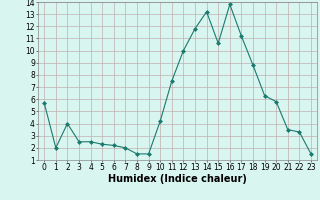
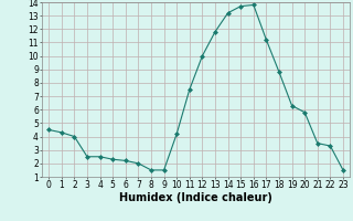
0: 5.7 -> 4.5
1: 2.0 -> 4.3
15: 10.6 -> 13.7
